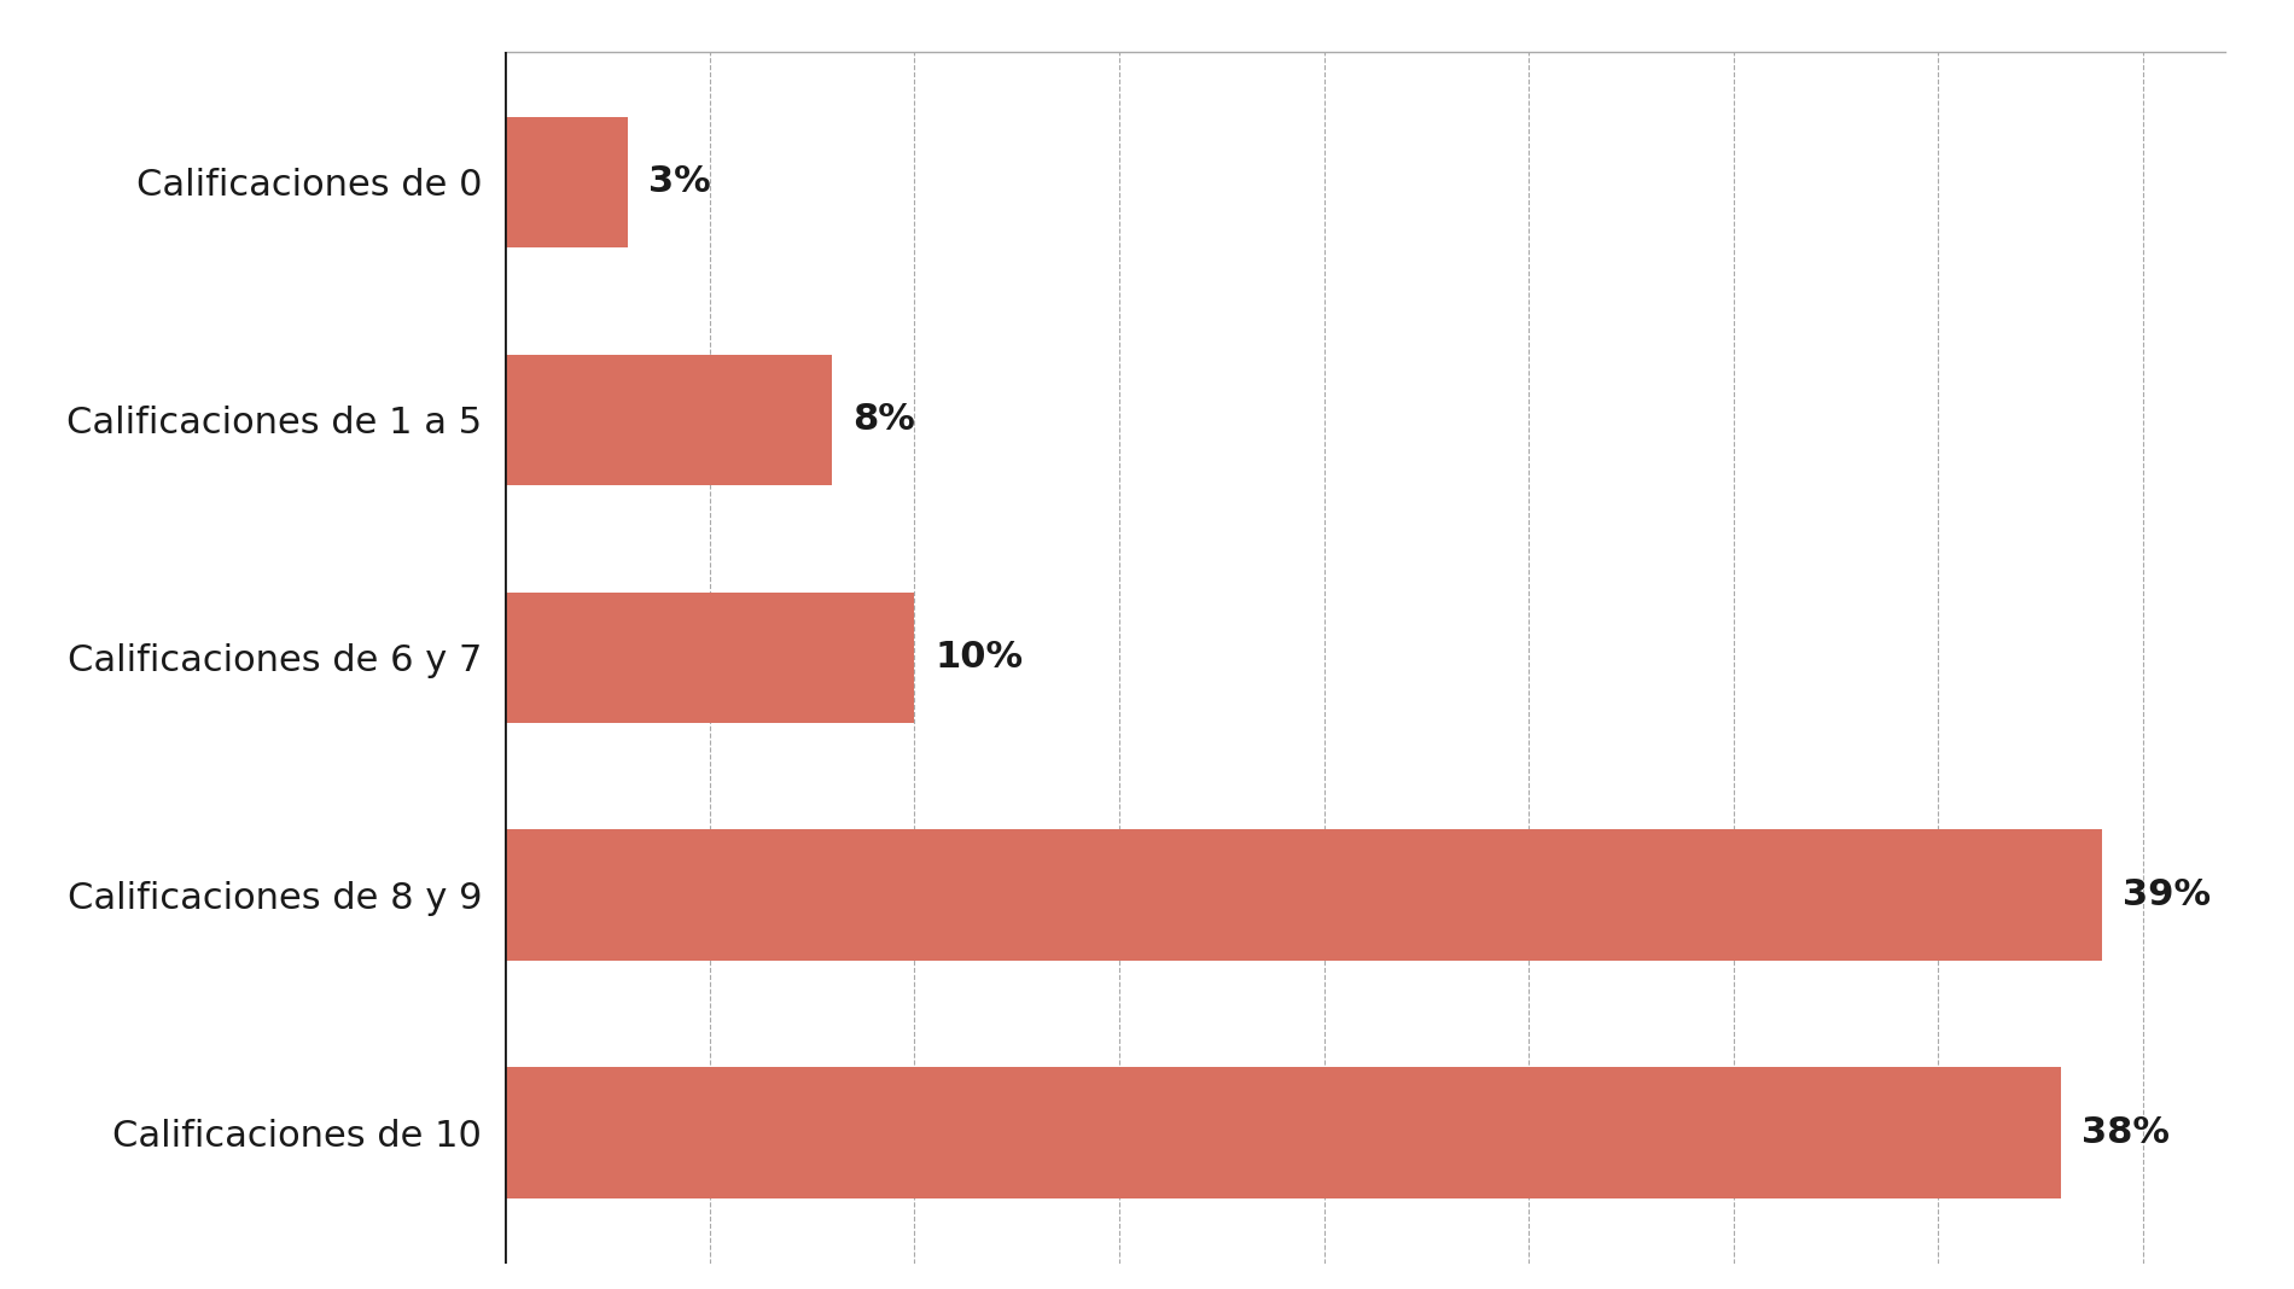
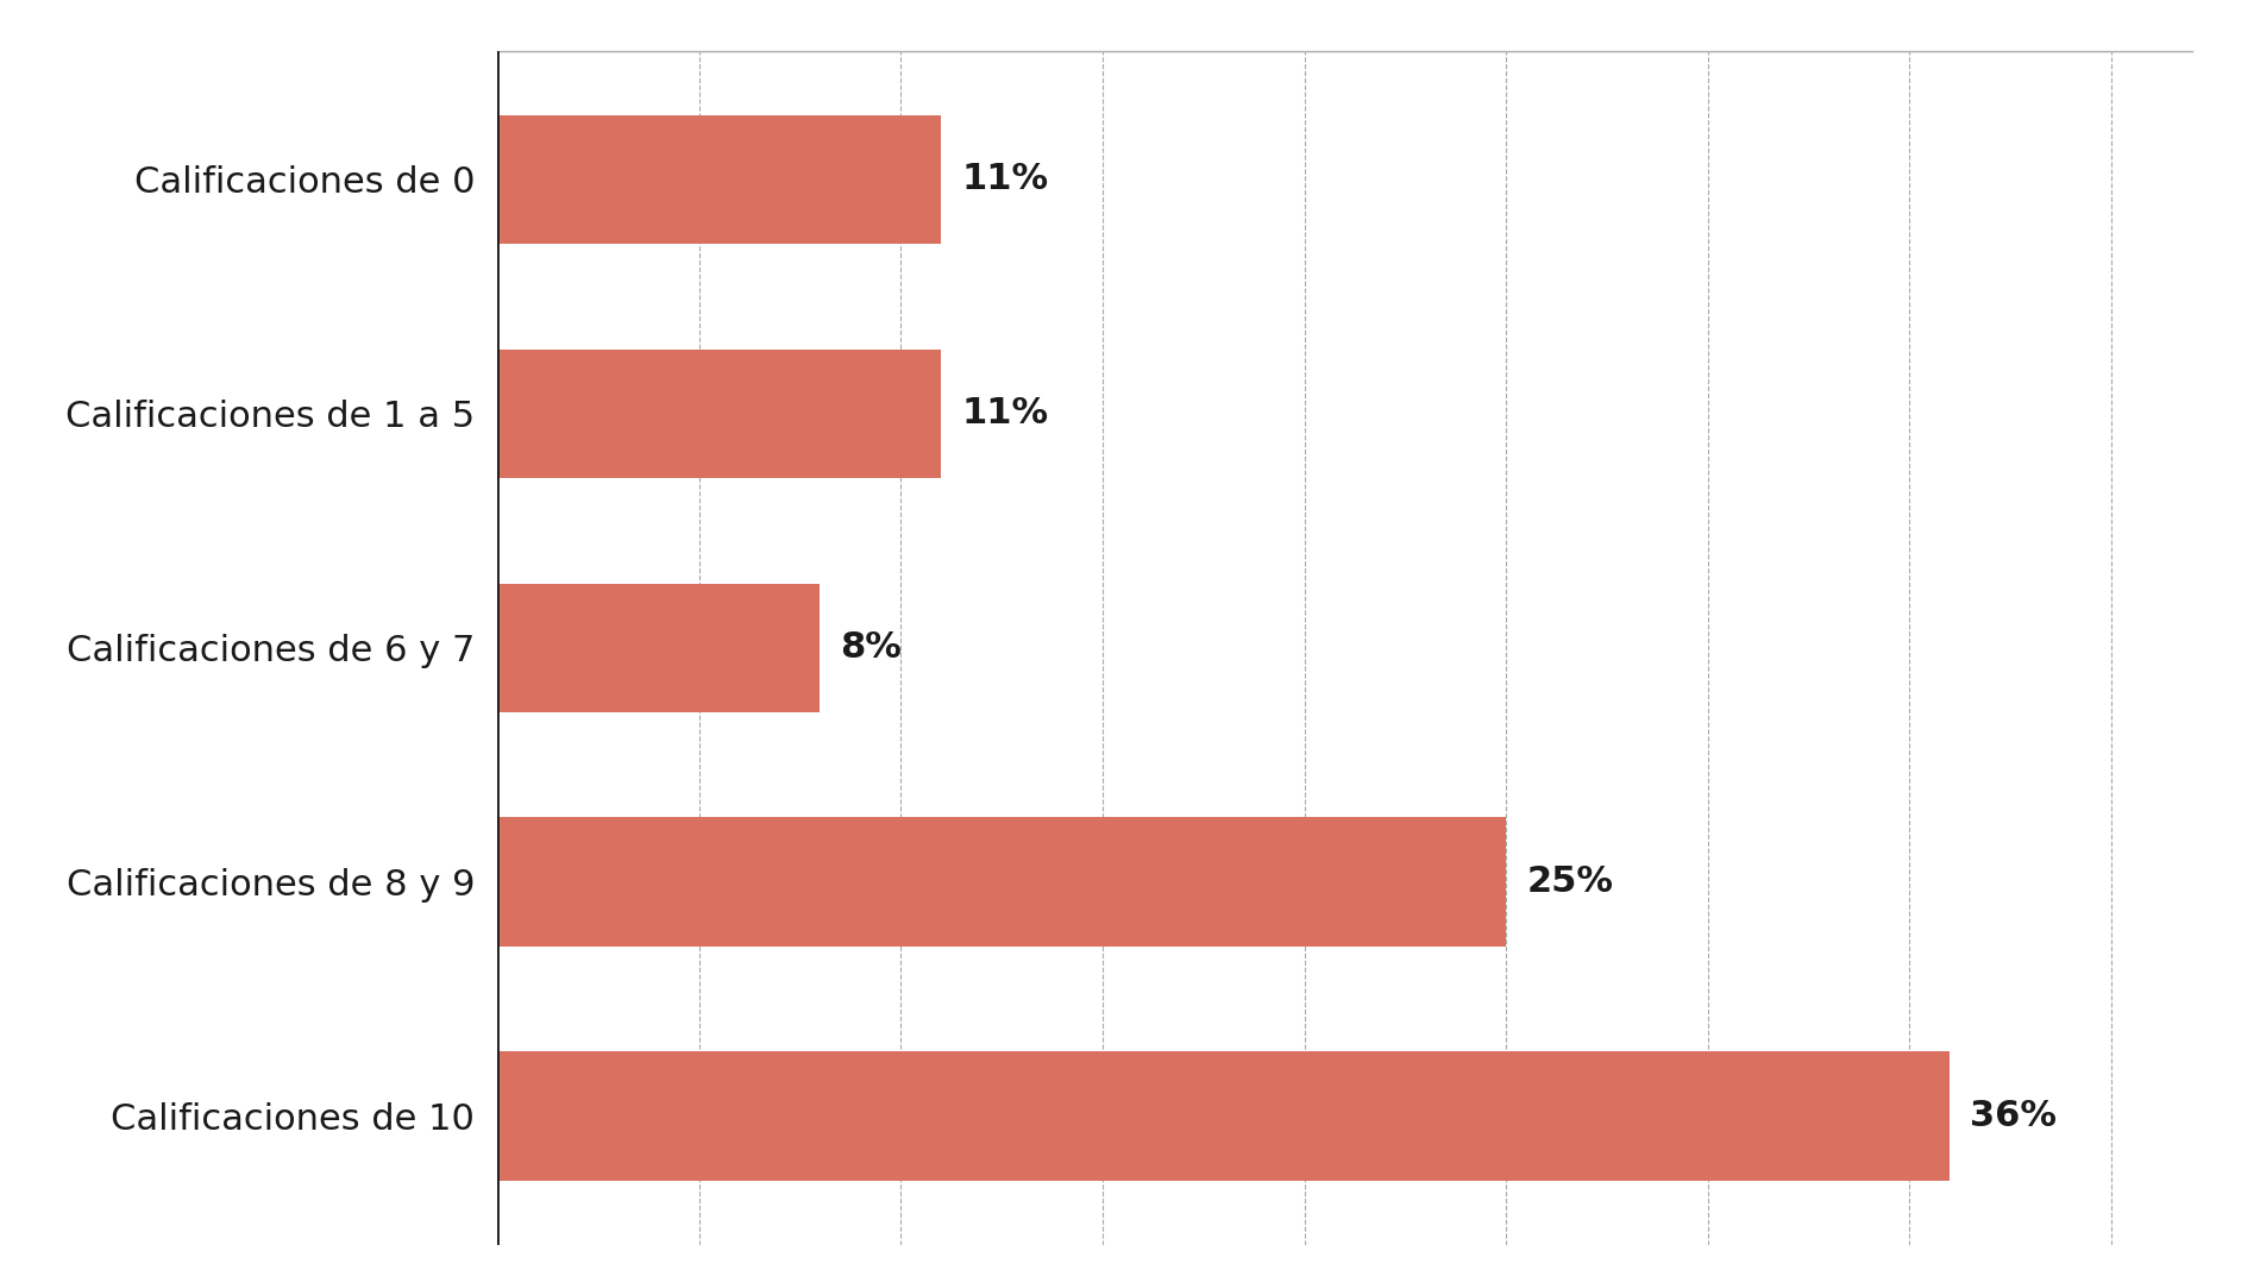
Calificaciones de 0: 3% -> 11%
Calificaciones de 1 a 5: 8% -> 11%
Calificaciones de 6 y 7: 10% -> 8%
Calificaciones de 8 y 9: 39% -> 25%
Calificaciones de 10: 38% -> 36%
